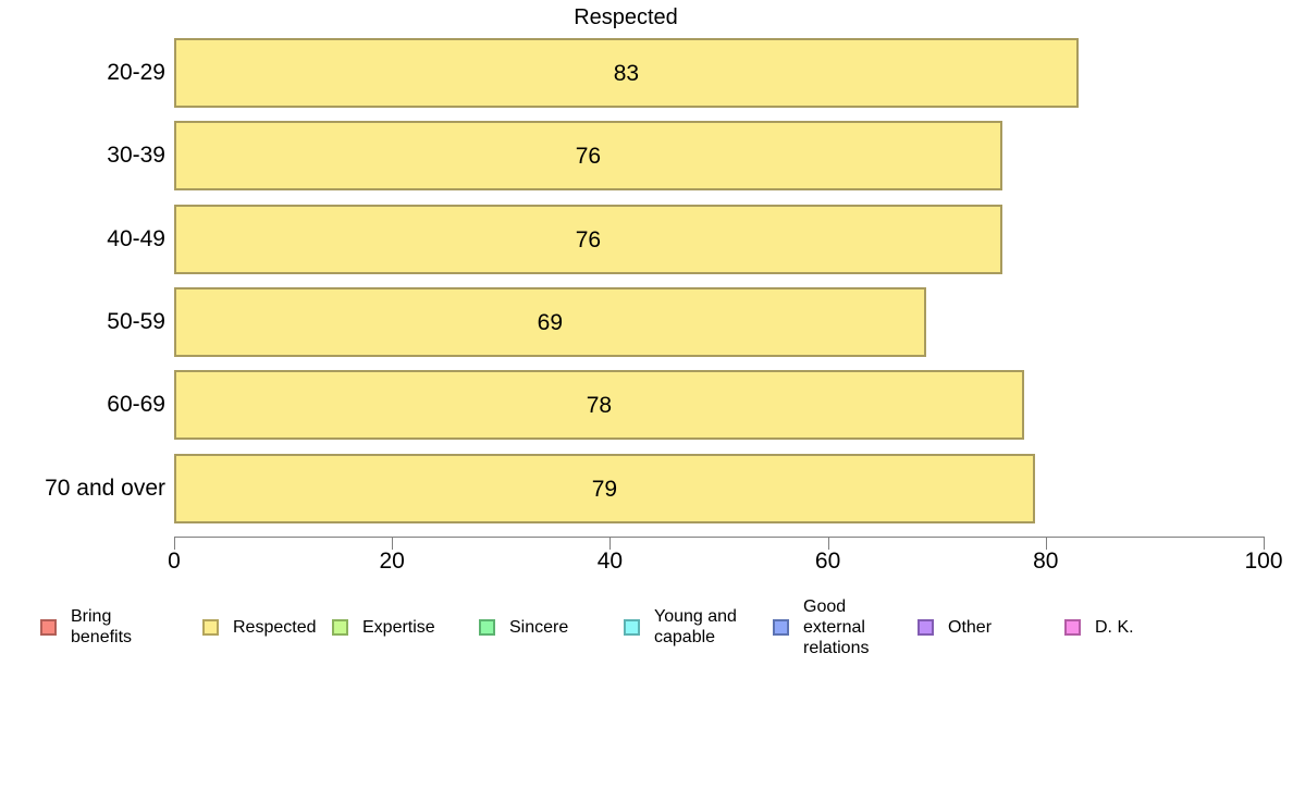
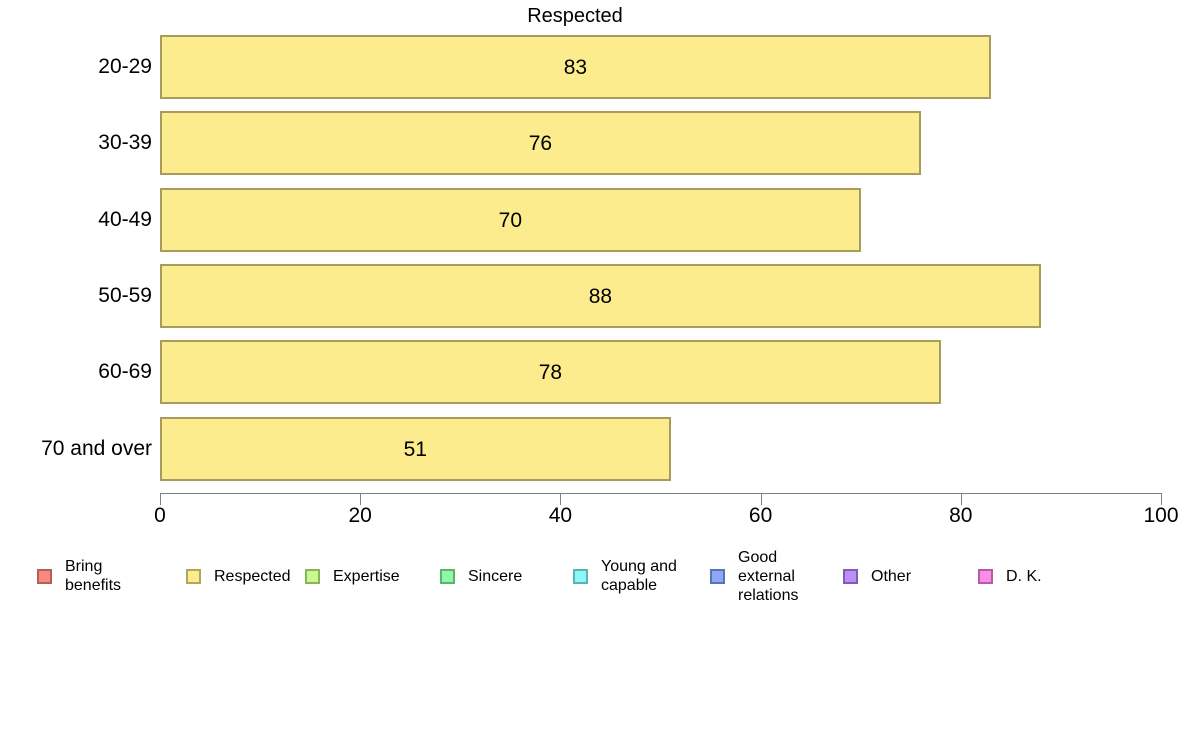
40-49: 76 -> 70
50-59: 69 -> 88
70 and over: 79 -> 51
